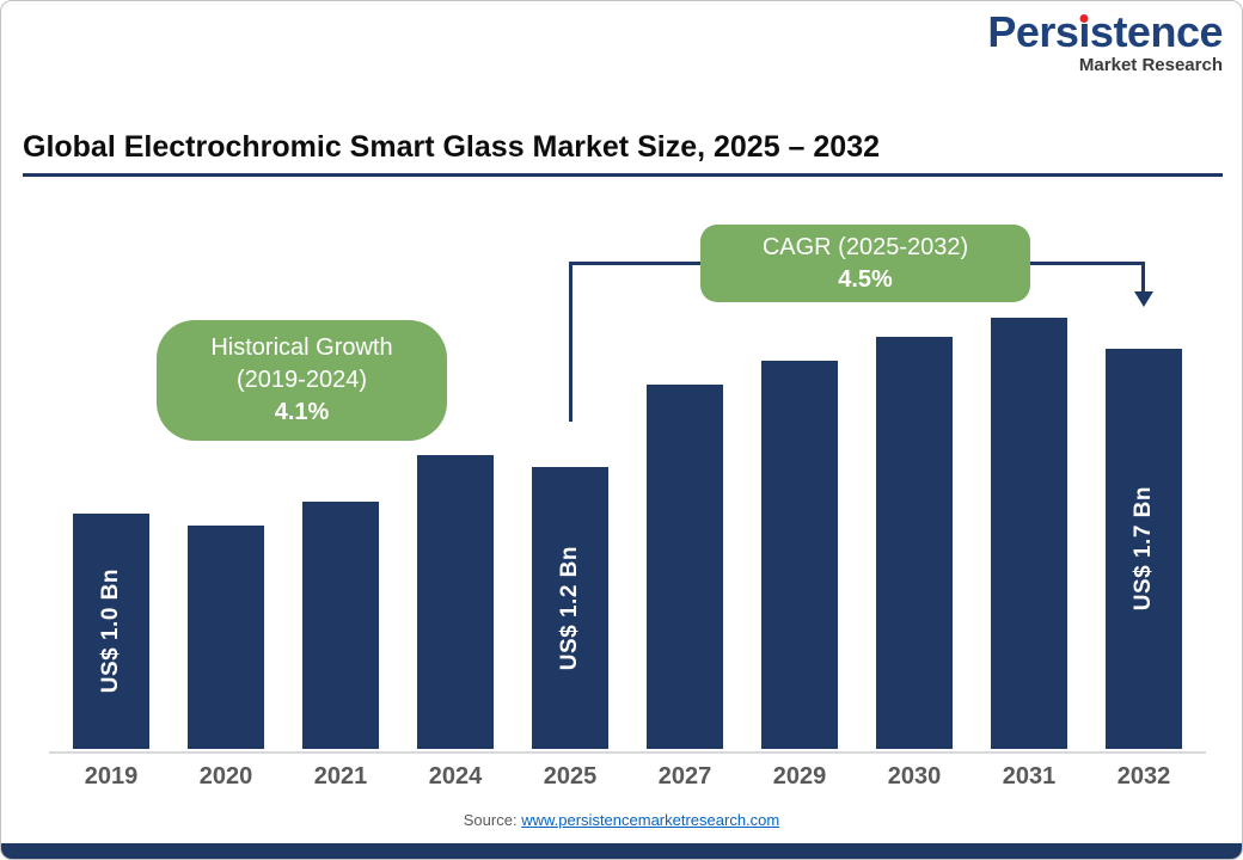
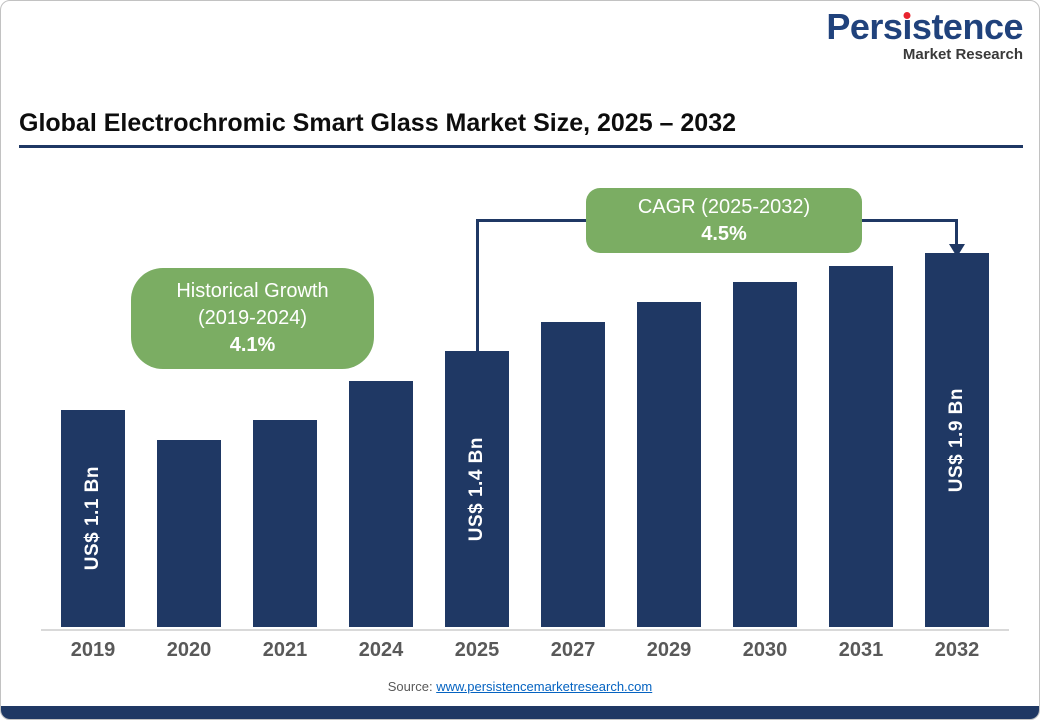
2019: 1.0 -> 1.1
2025: 1.2 -> 1.4
2032: 1.7 -> 1.9
